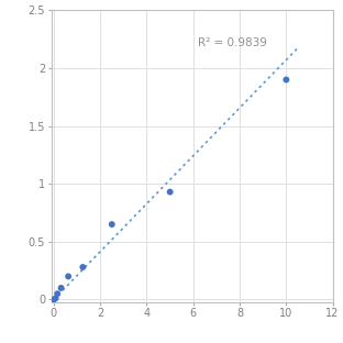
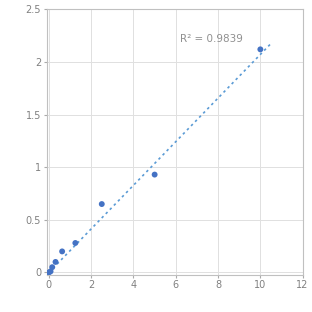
10: 1.90 -> 2.12
